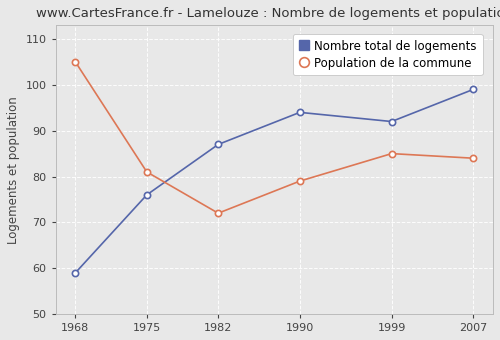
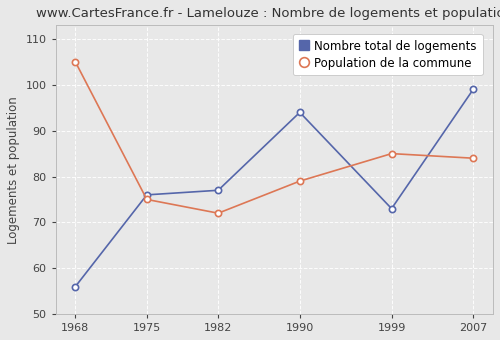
Nombre total de logements/1968: 59 -> 56
Population de la commune/1975: 81 -> 75
Nombre total de logements/1982: 87 -> 77
Nombre total de logements/1999: 92 -> 73
